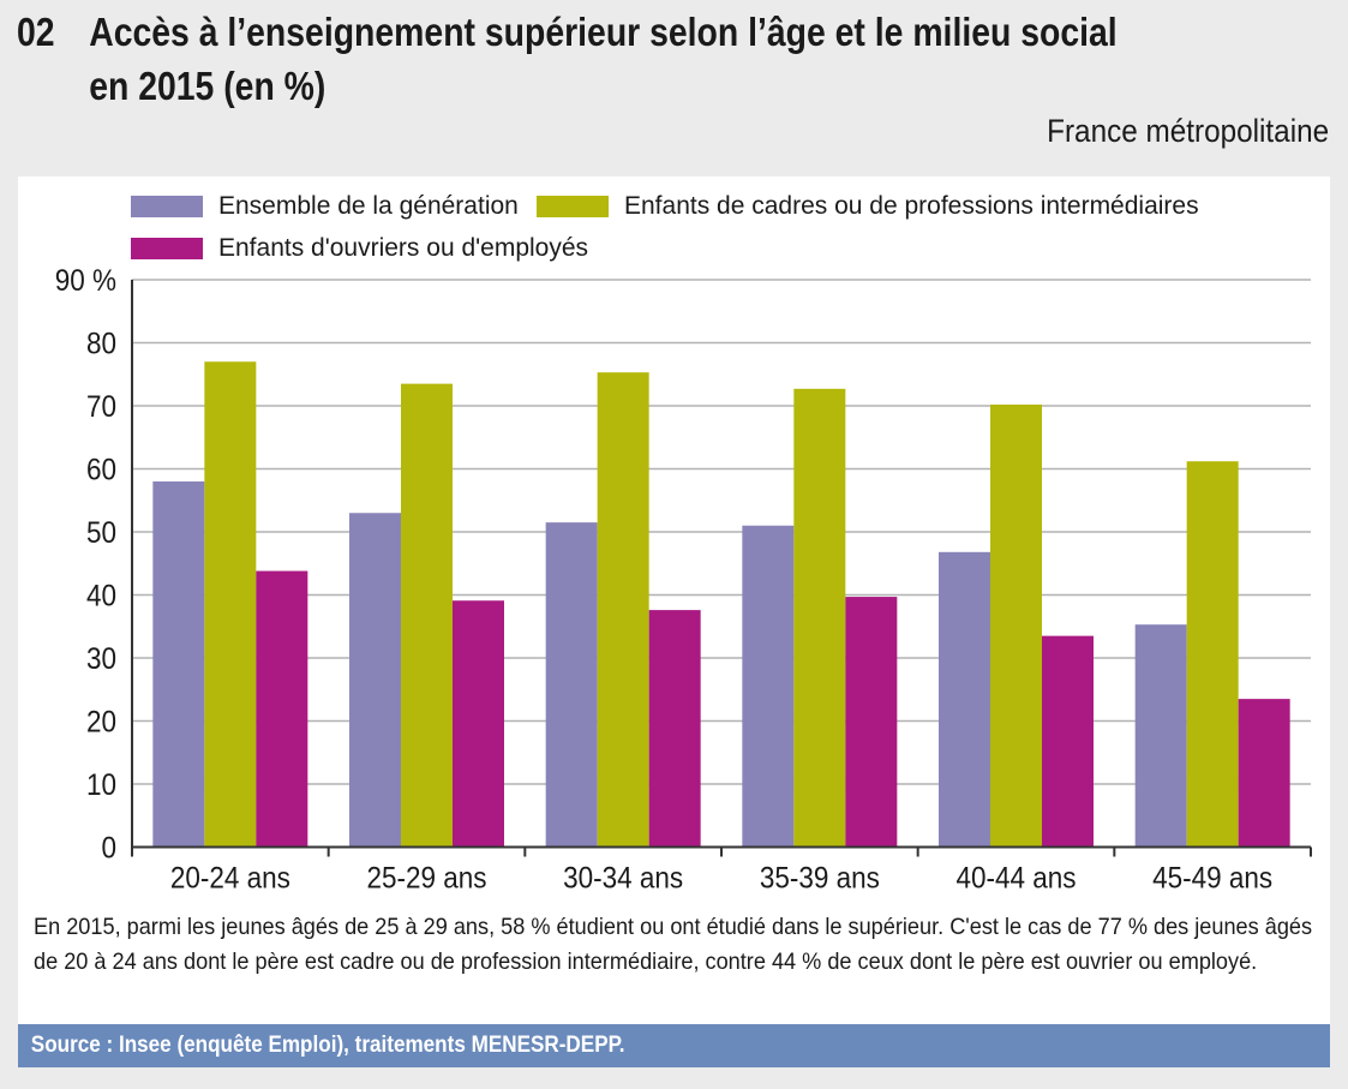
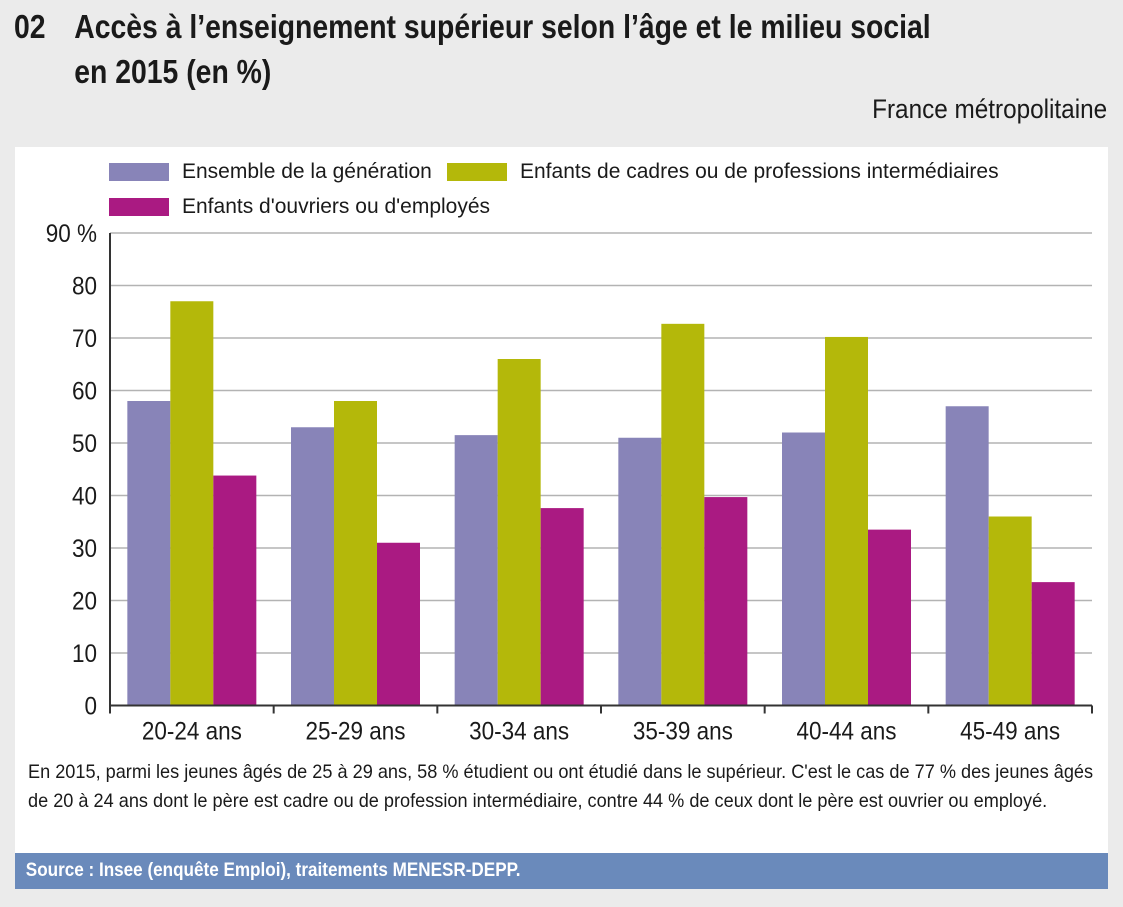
Enfants de cadres ou de professions intermédiaires/25-29 ans: 74% -> 58%
Enfants d'ouvriers ou d'employés/25-29 ans: 39% -> 31%
Enfants de cadres ou de professions intermédiaires/30-34 ans: 75% -> 66%
Ensemble de la génération/40-44 ans: 47% -> 52%
Ensemble de la génération/45-49 ans: 35% -> 57%
Enfants de cadres ou de professions intermédiaires/45-49 ans: 61% -> 36%
